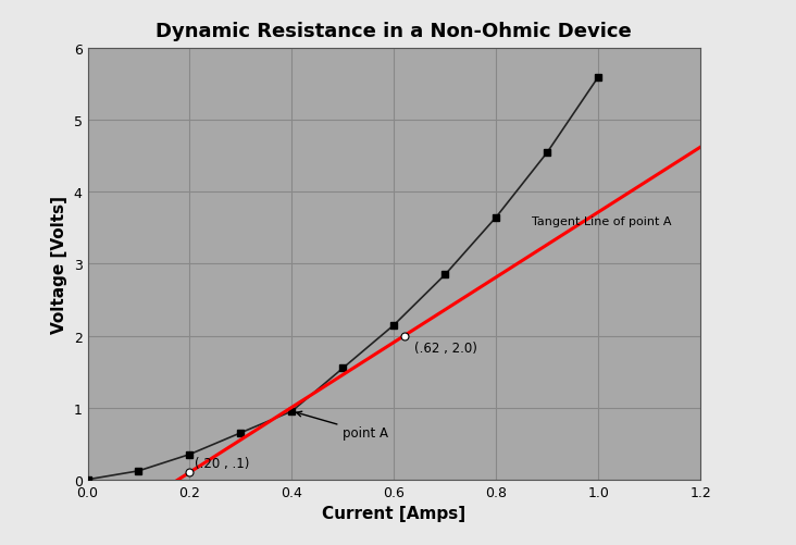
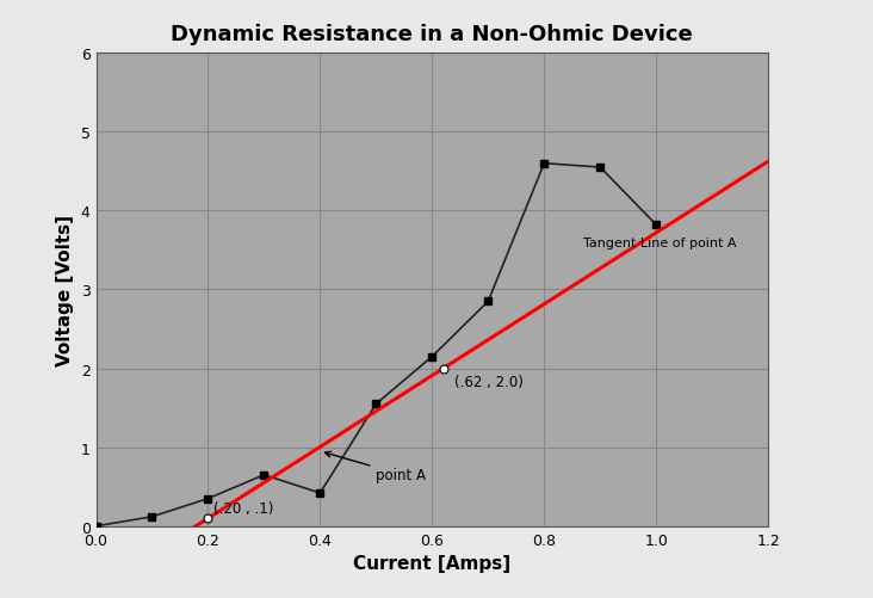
0.4: 0.95 -> 0.42
0.8: 3.65 -> 4.60
1.0: 5.60 -> 3.82
